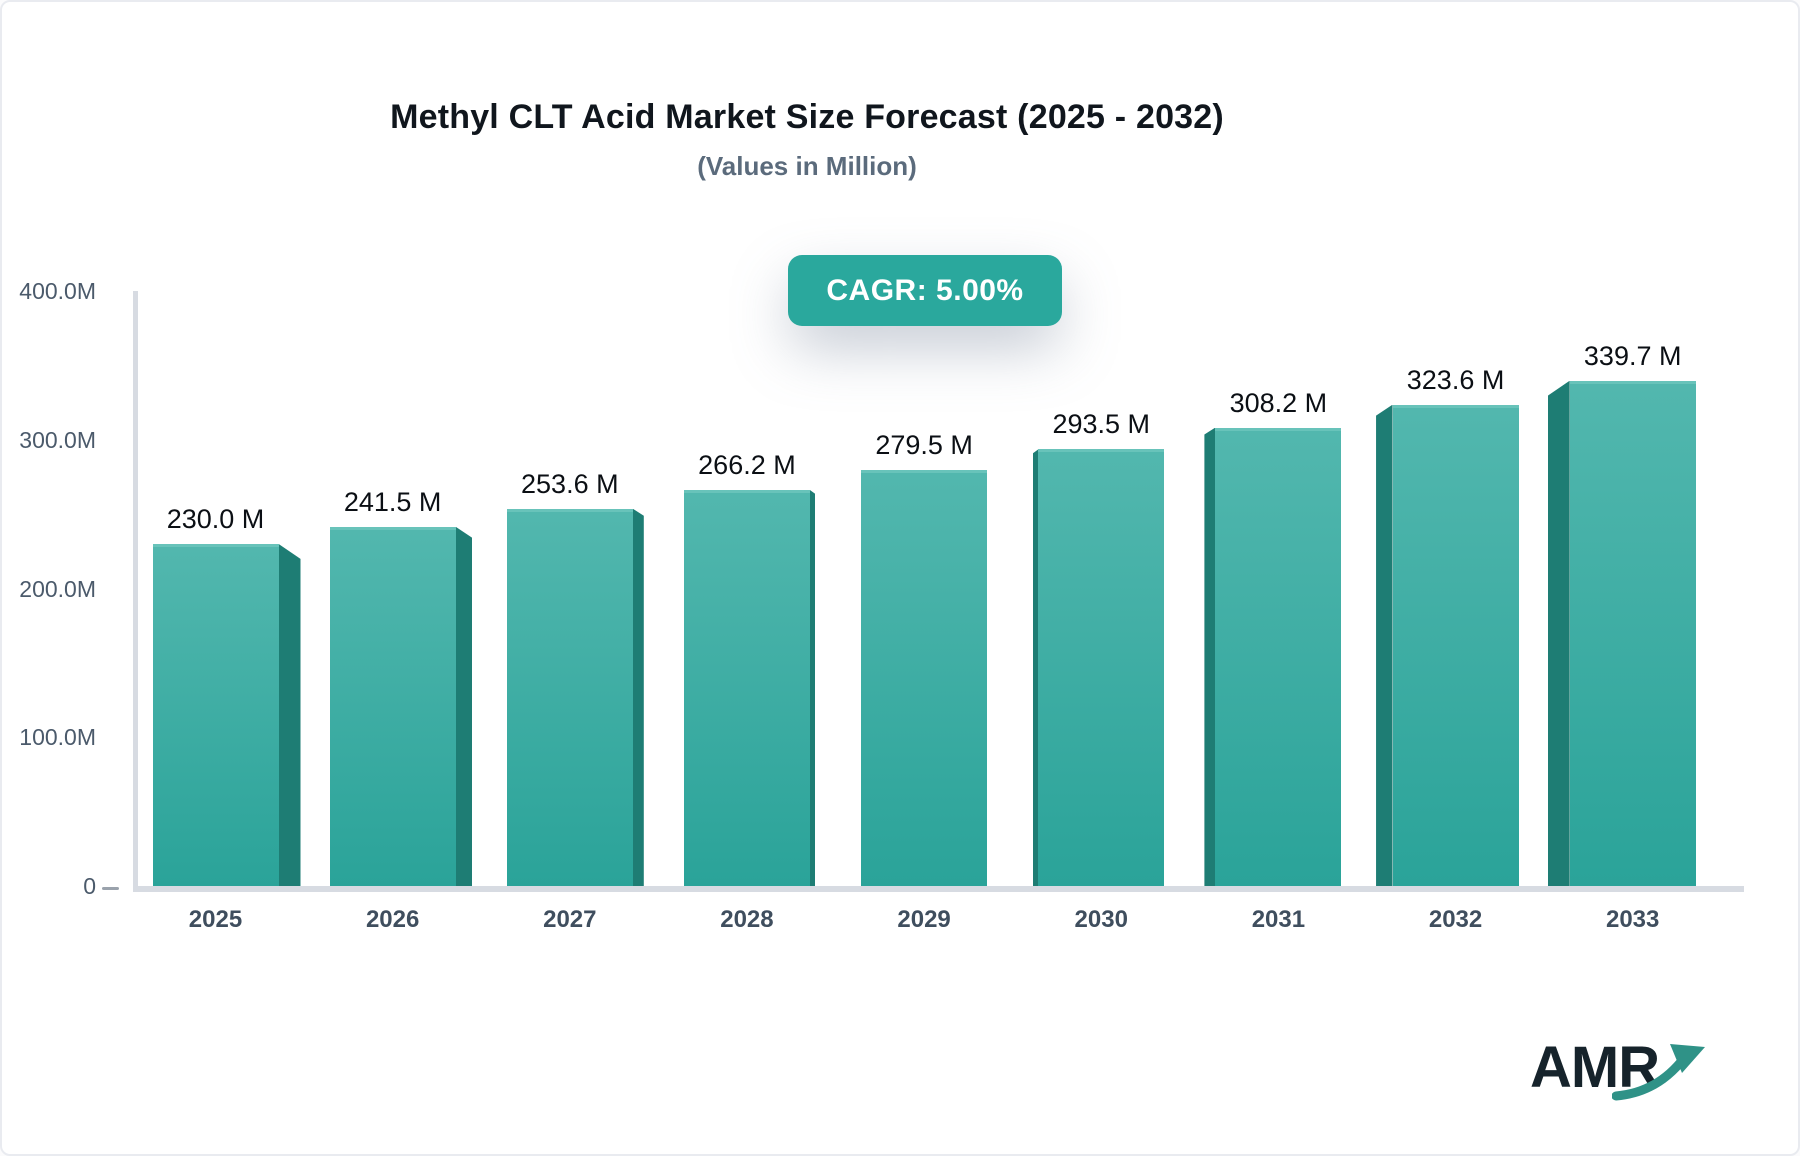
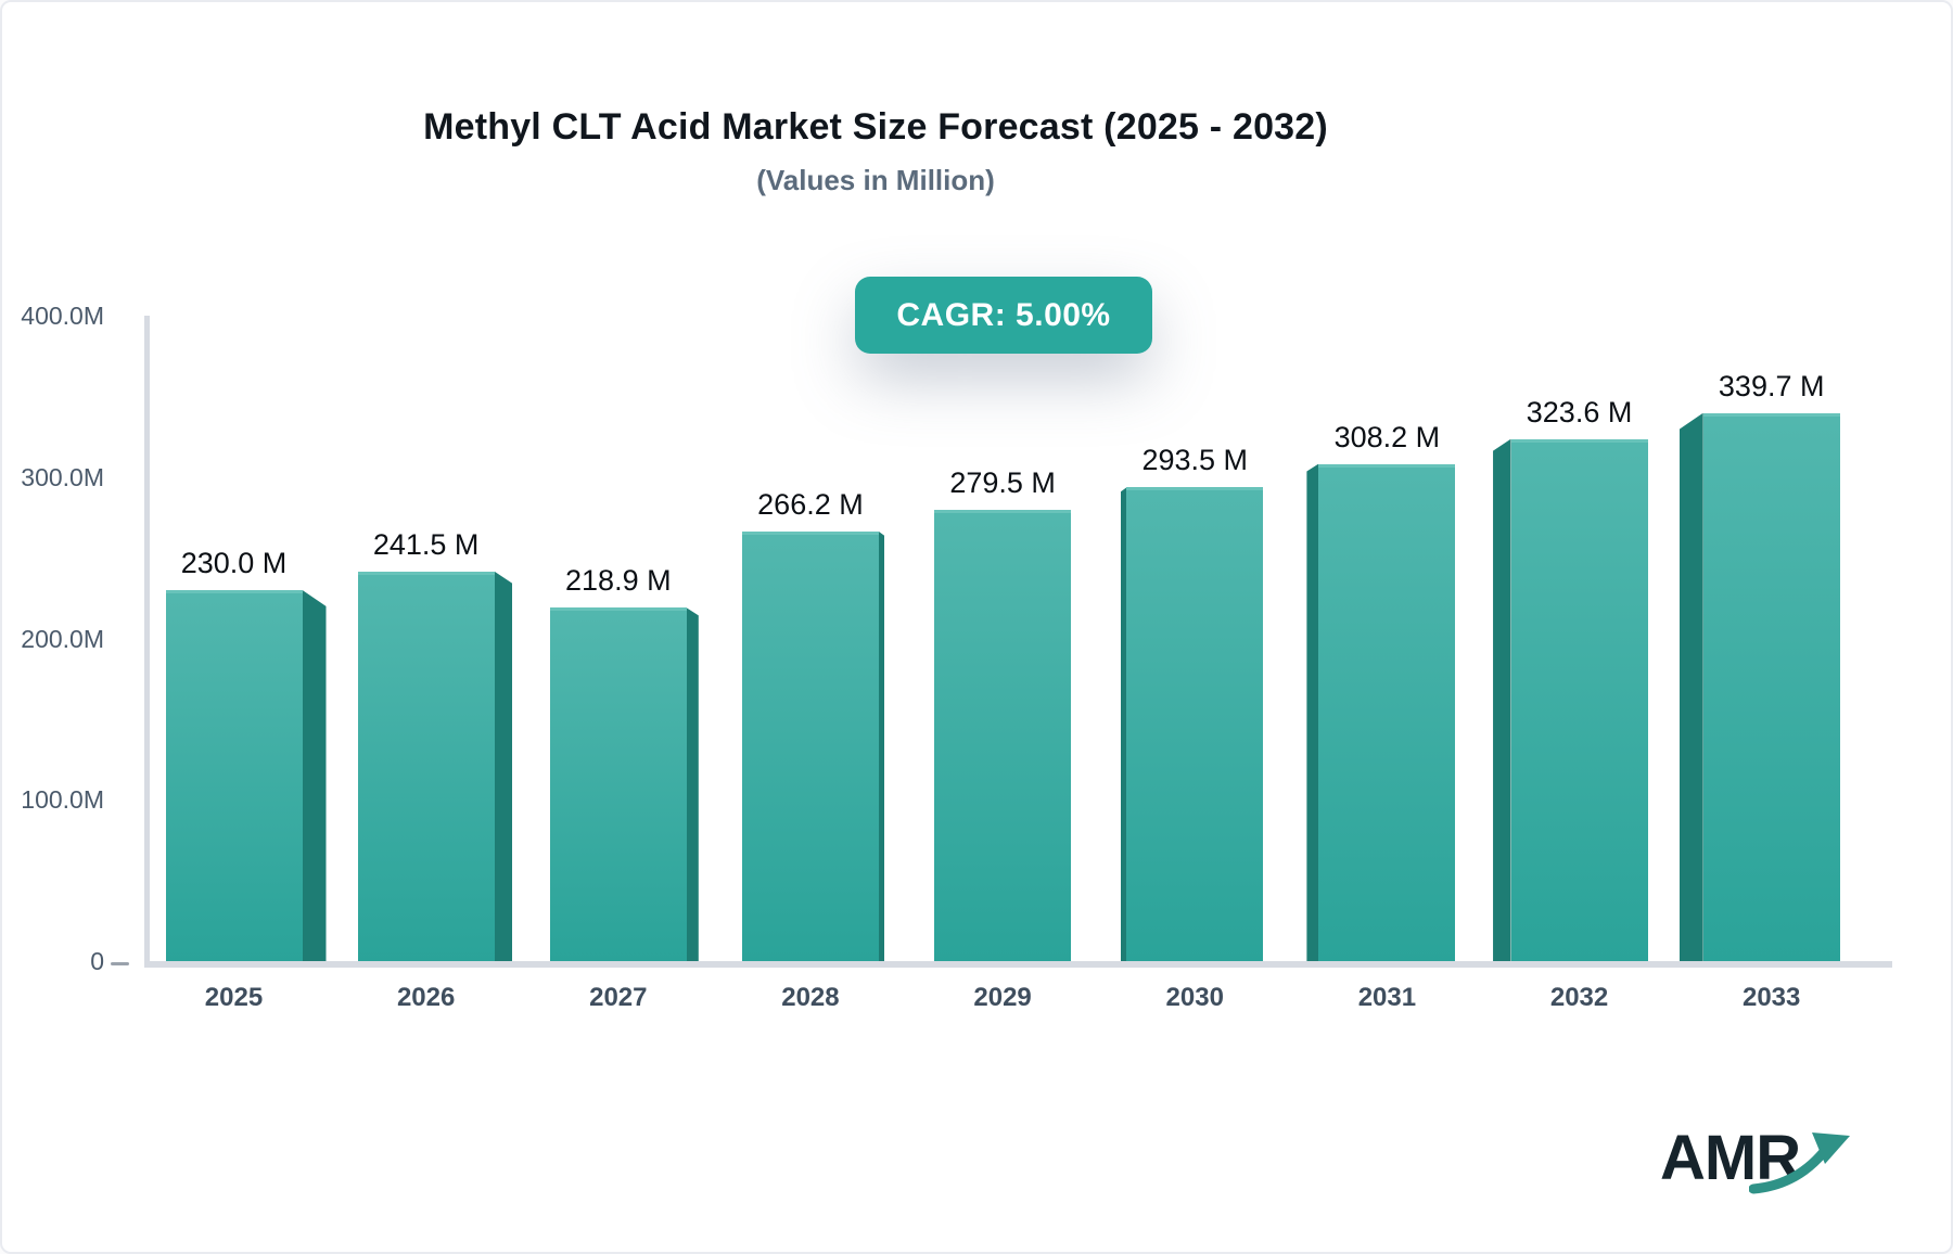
2027: 253.6 -> 218.9
